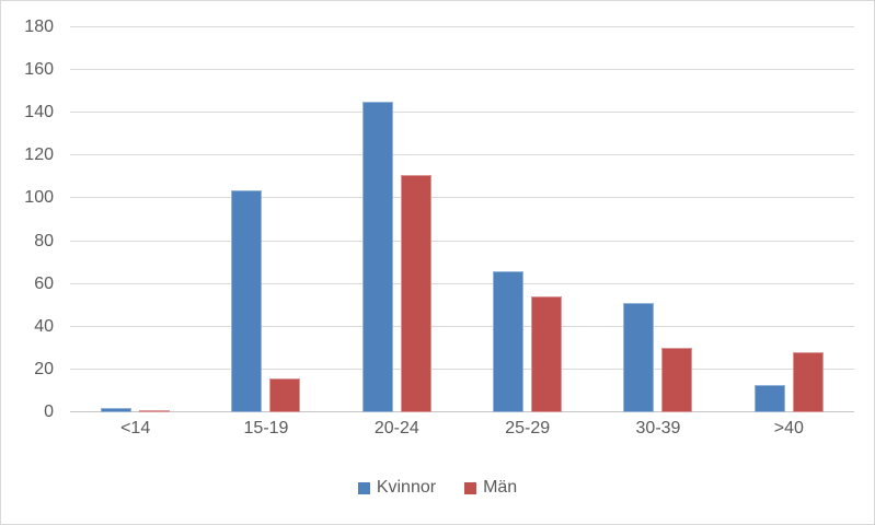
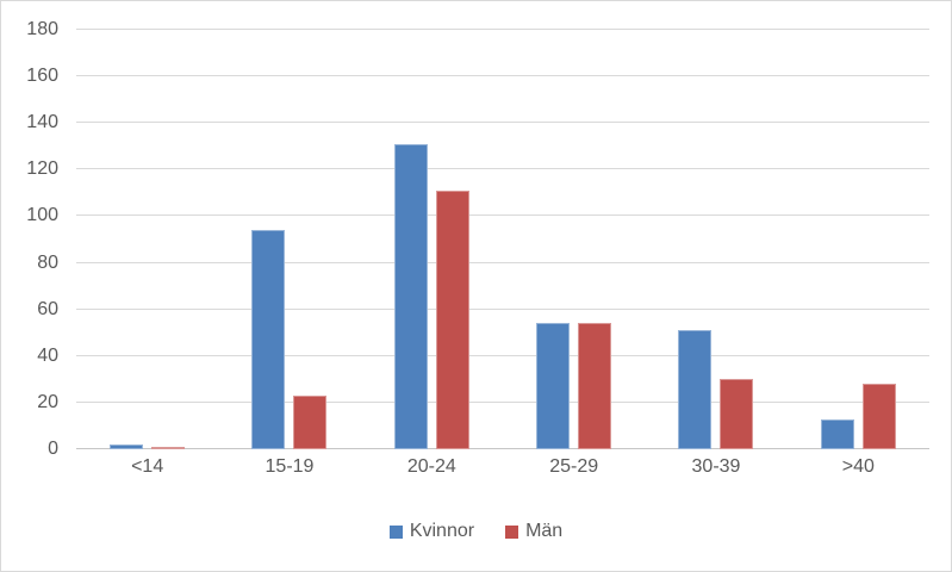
Kvinnor/15-19: 104 -> 94
Män/15-19: 16 -> 23
Kvinnor/20-24: 145 -> 131
Kvinnor/25-29: 66 -> 54
